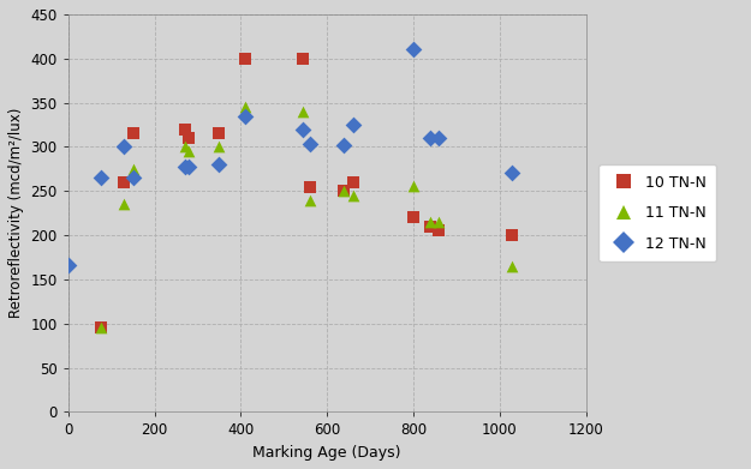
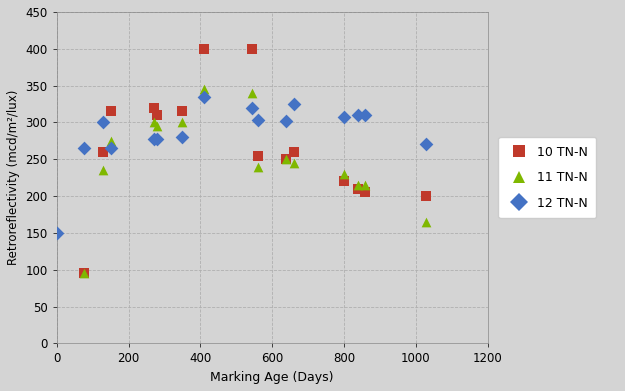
12 TN-N/0: 166 -> 150
11 TN-N/800: 256 -> 230
12 TN-N/800: 410 -> 308
